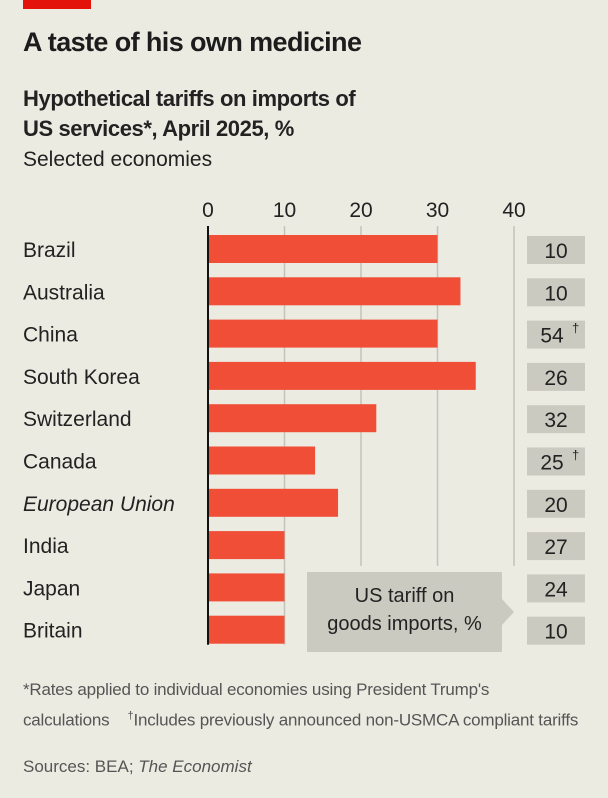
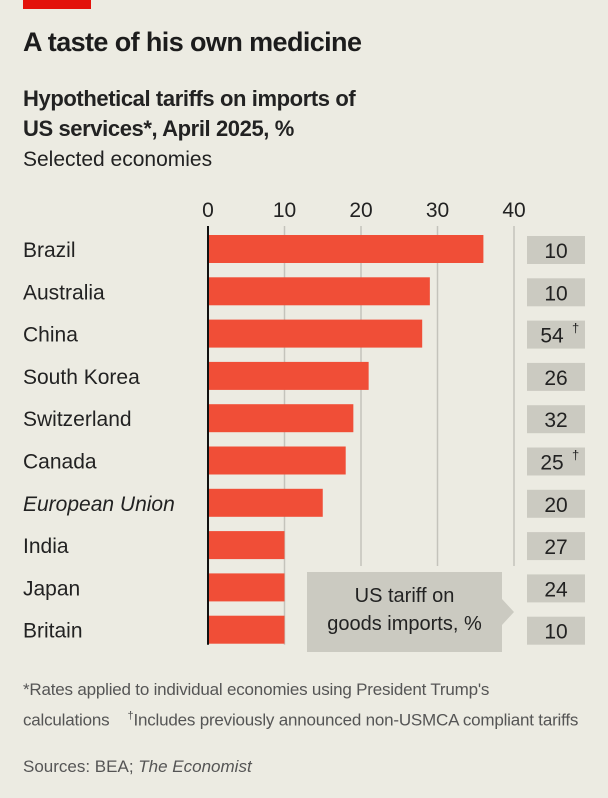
Brazil: 30 -> 36
Australia: 33 -> 29
China: 30 -> 28
South Korea: 35 -> 21
Switzerland: 22 -> 19
Canada: 14 -> 18
European Union: 17 -> 15
